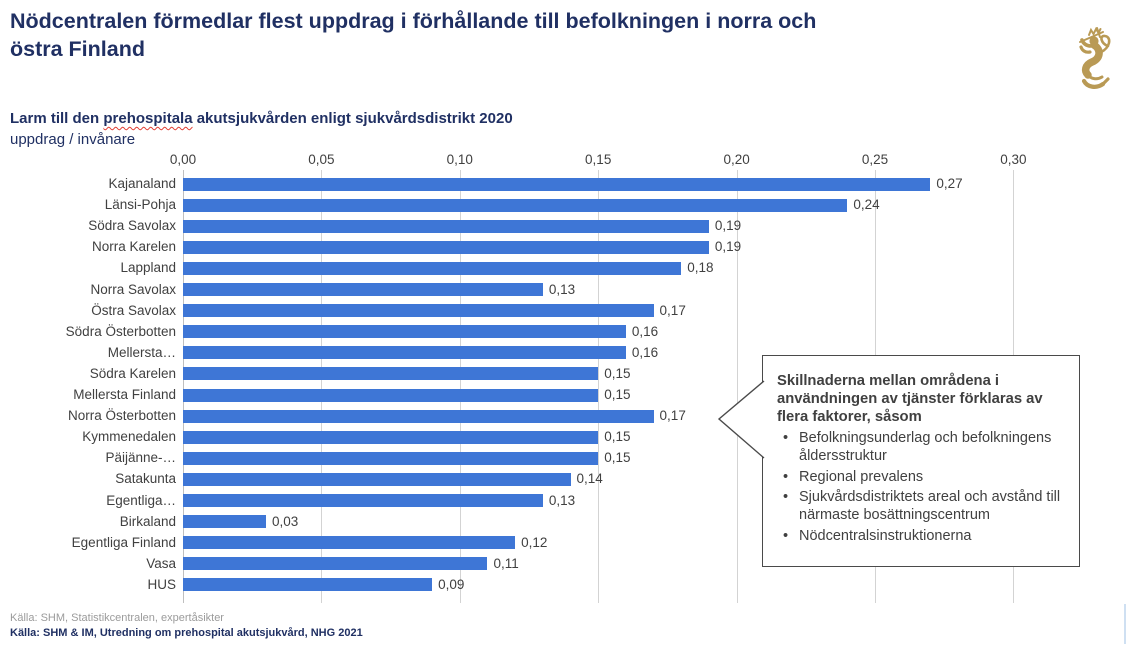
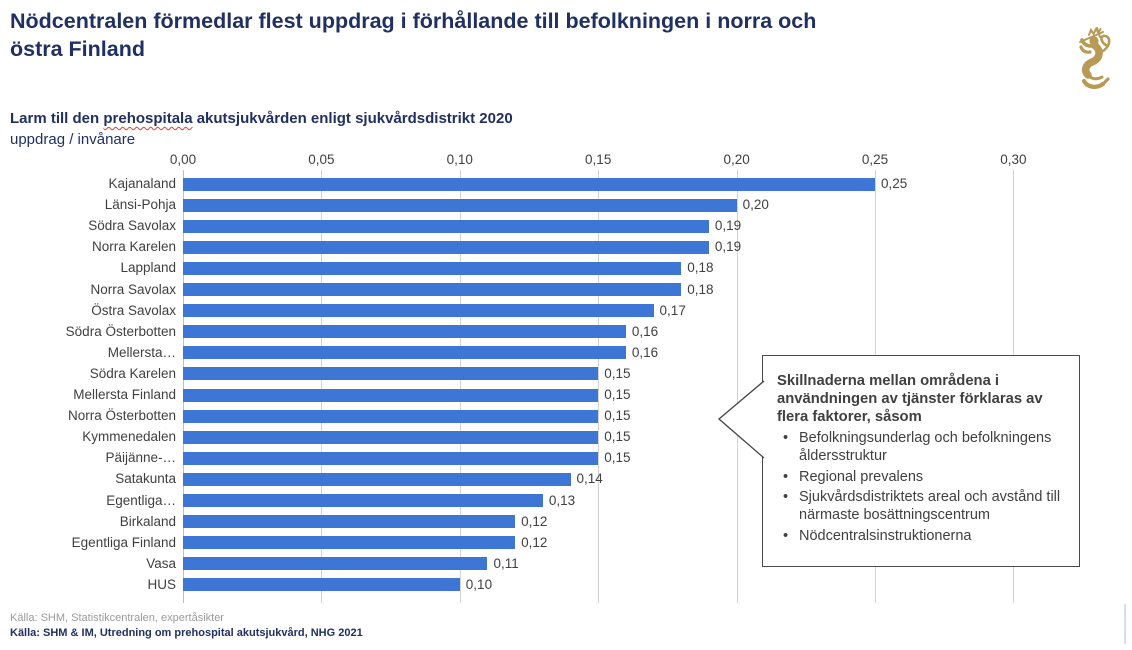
Kajanaland: 0,27 -> 0,25
Länsi-Pohja: 0,24 -> 0,20
Norra Savolax: 0,13 -> 0,18
Norra Österbotten: 0,17 -> 0,15
Birkaland: 0,03 -> 0,12
HUS: 0,09 -> 0,10
